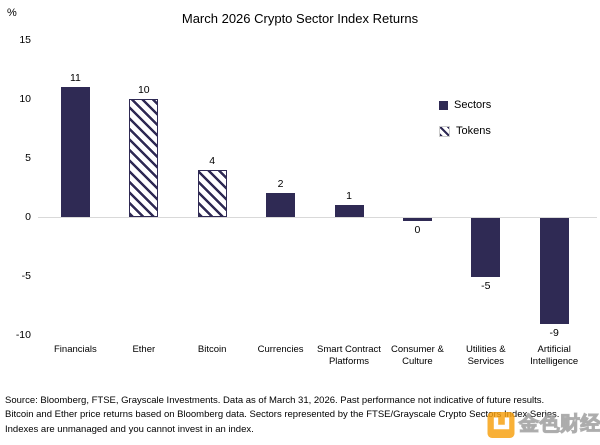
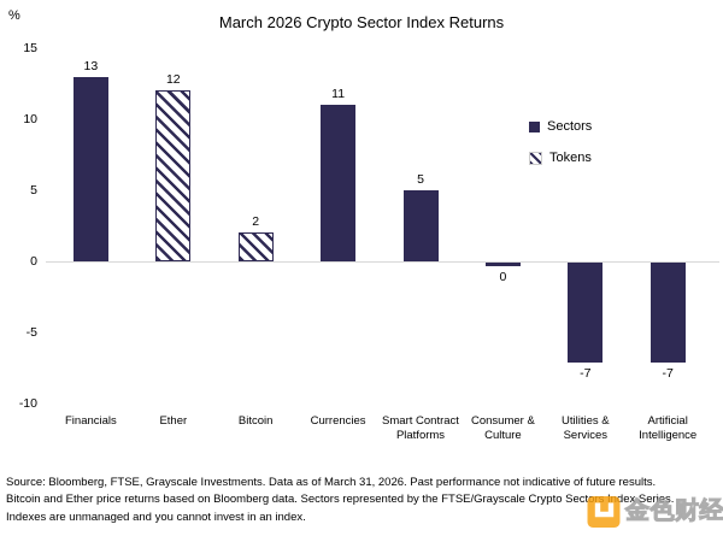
Financials: 11 -> 13
Ether: 10 -> 12
Bitcoin: 4 -> 2
Currencies: 2 -> 11
Smart Contract Platforms: 1 -> 5
Utilities & Services: -5 -> -7
Artificial Intelligence: -9 -> -7
